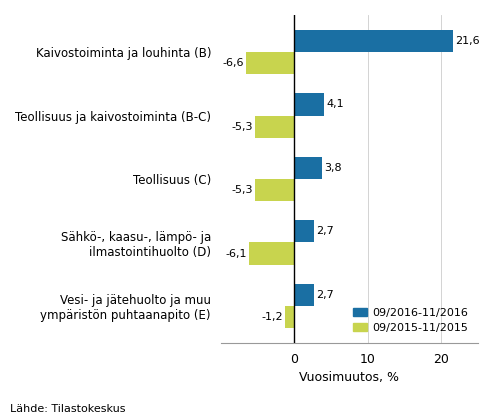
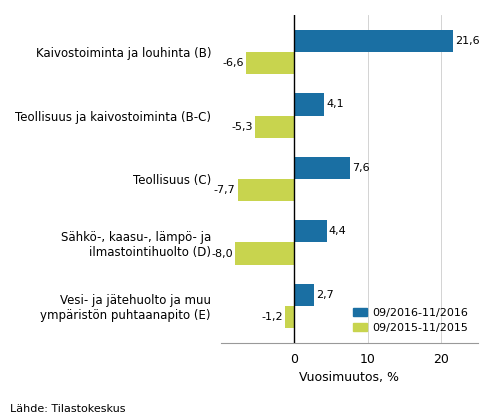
09/2016-11/2016/Teollisuus (C): 3,8 -> 7,6
09/2015-11/2015/Teollisuus (C): -5,3 -> -7,7
09/2016-11/2016/Sähkö-, kaasu-, lämpö- ja ilmastointihuolto (D): 2,7 -> 4,4
09/2015-11/2015/Sähkö-, kaasu-, lämpö- ja ilmastointihuolto (D): -6,1 -> -8,0
